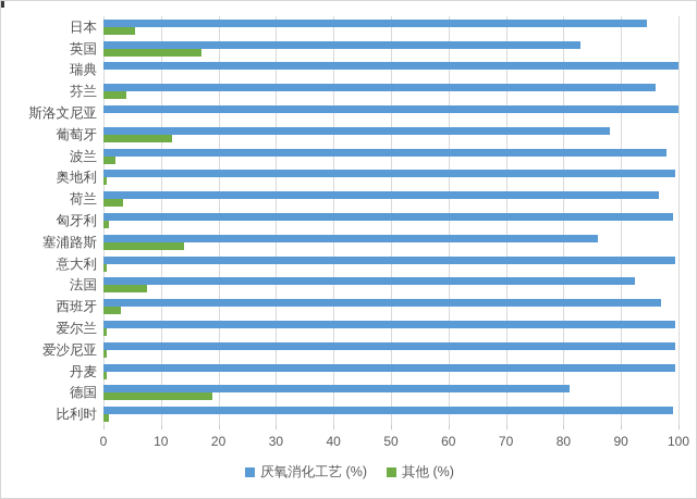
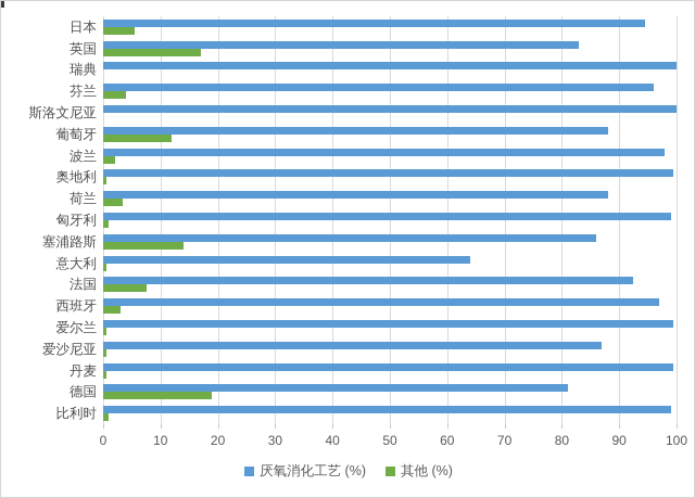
厌氧消化工艺 (%)/荷兰: 96 -> 88
厌氧消化工艺 (%)/意大利: 100 -> 64
厌氧消化工艺 (%)/爱沙尼亚: 100 -> 87
